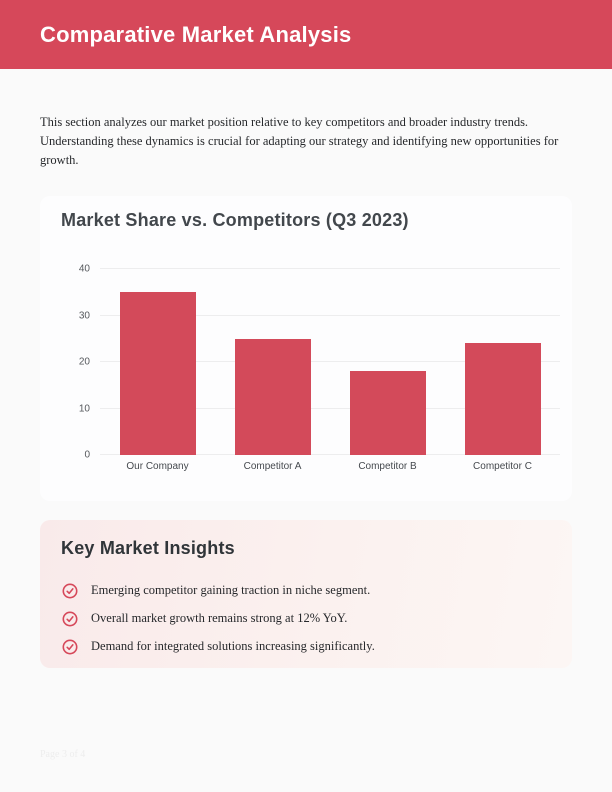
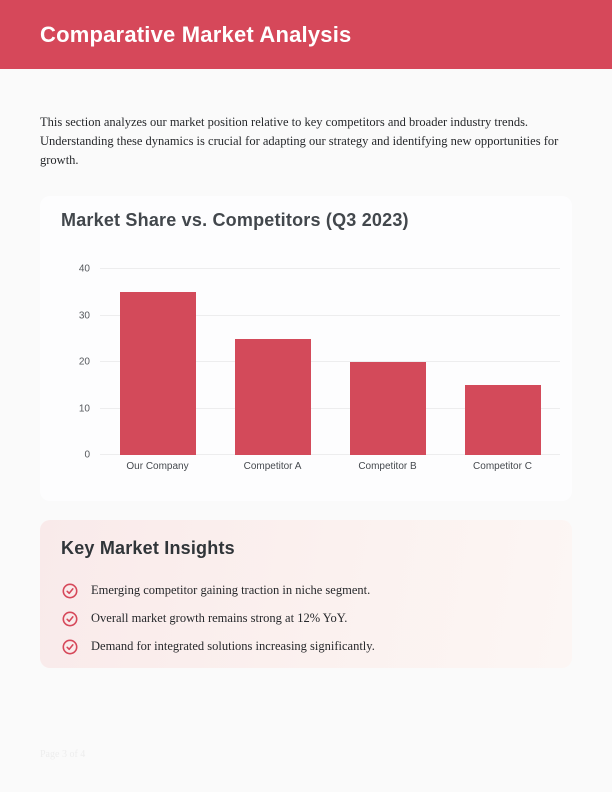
Competitor B: 18 -> 20
Competitor C: 24 -> 15
